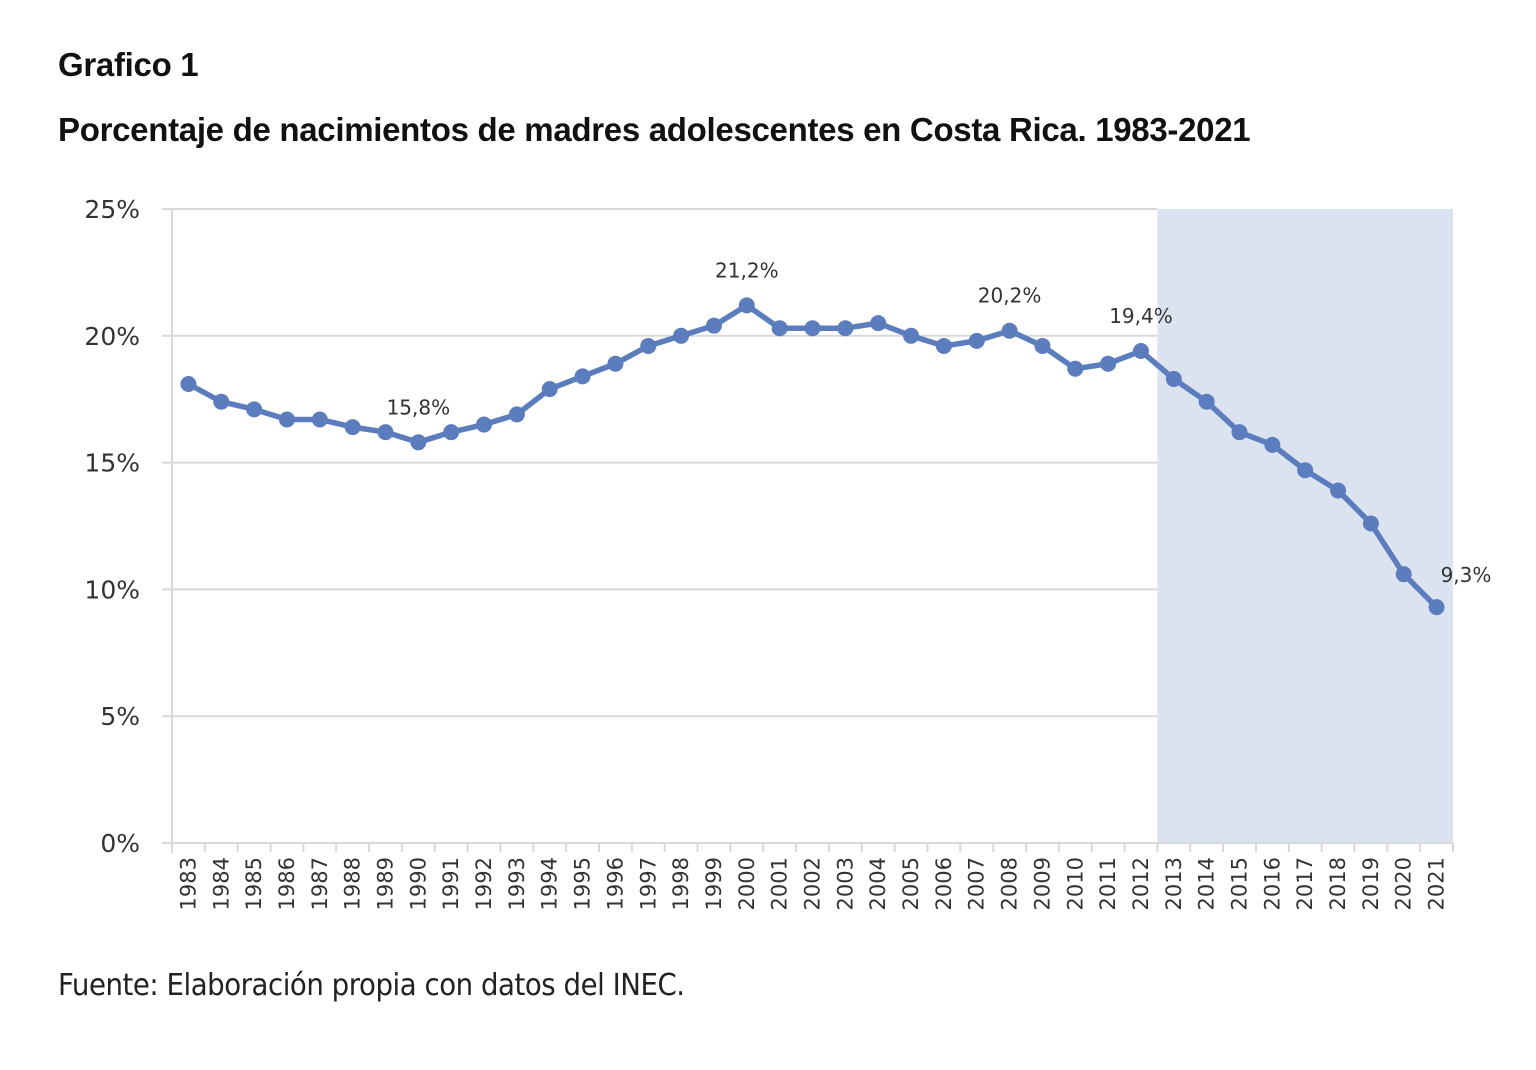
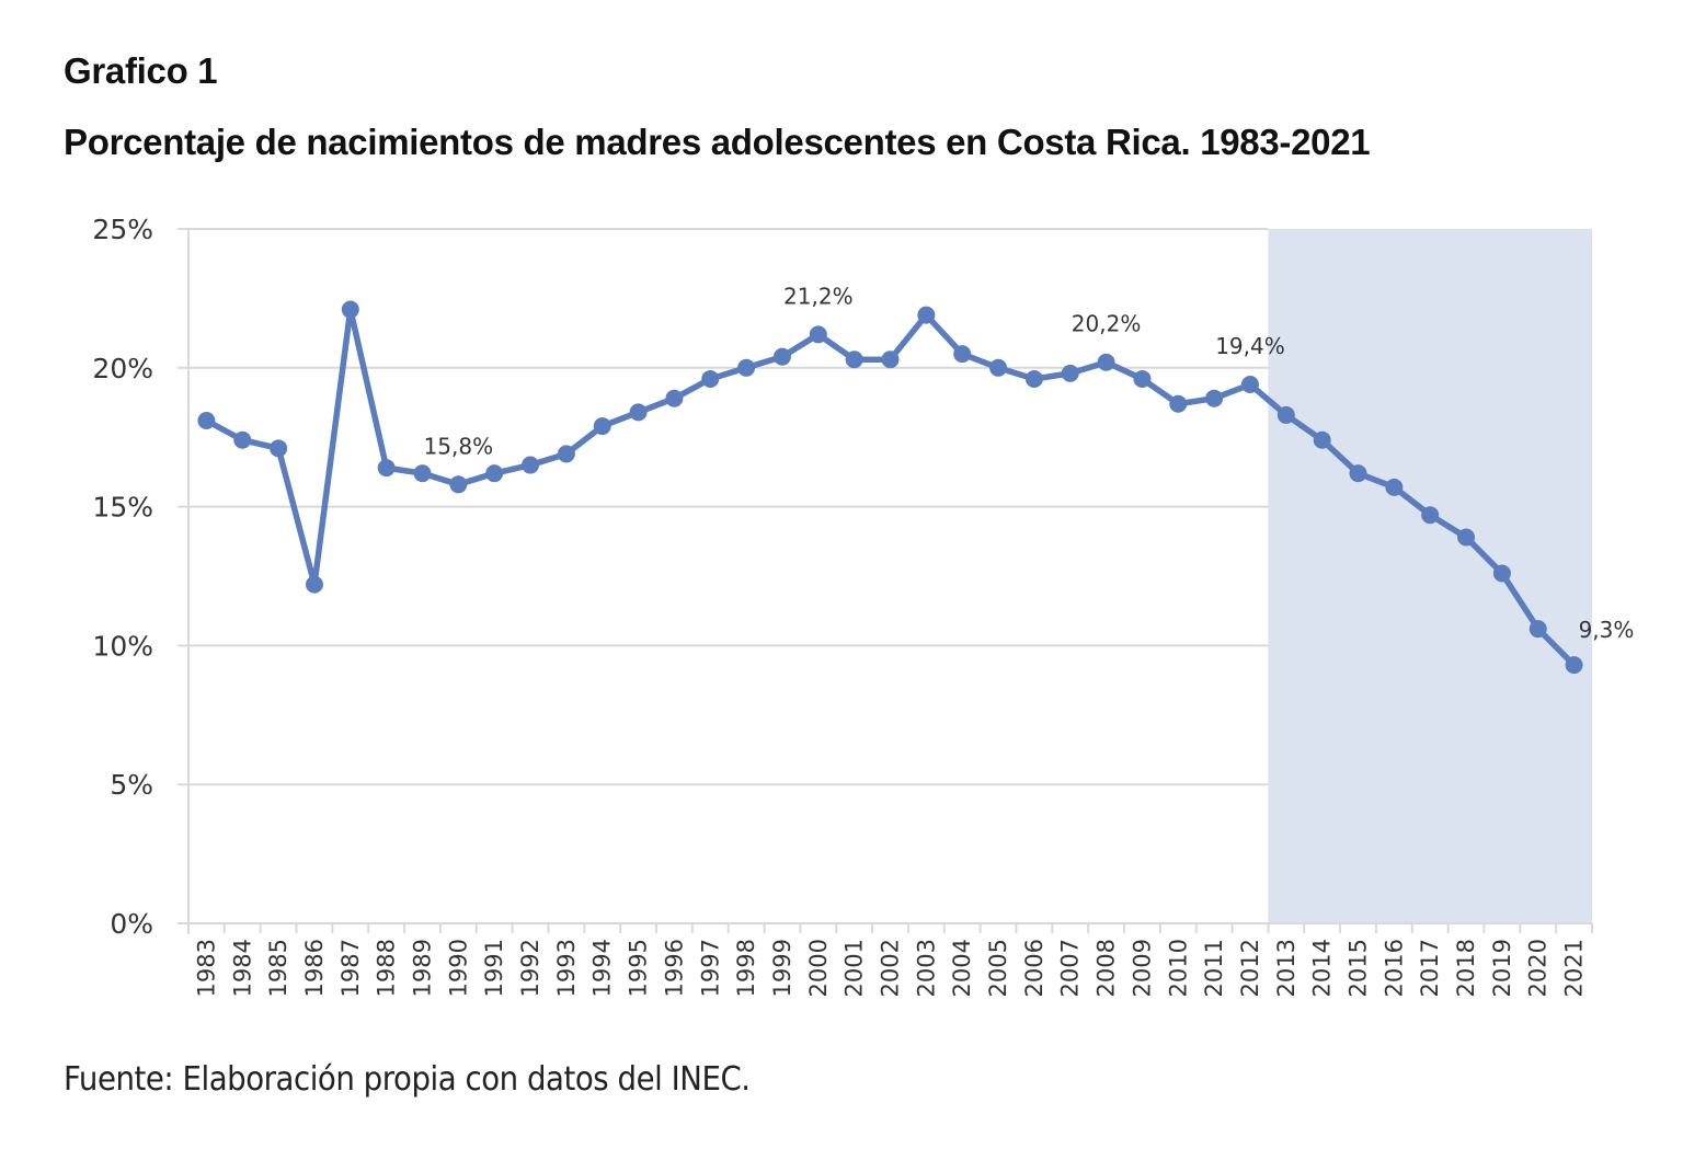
1986: 16.7% -> 12.2%
1987: 16.7% -> 22.1%
2003: 20.3% -> 21.9%
